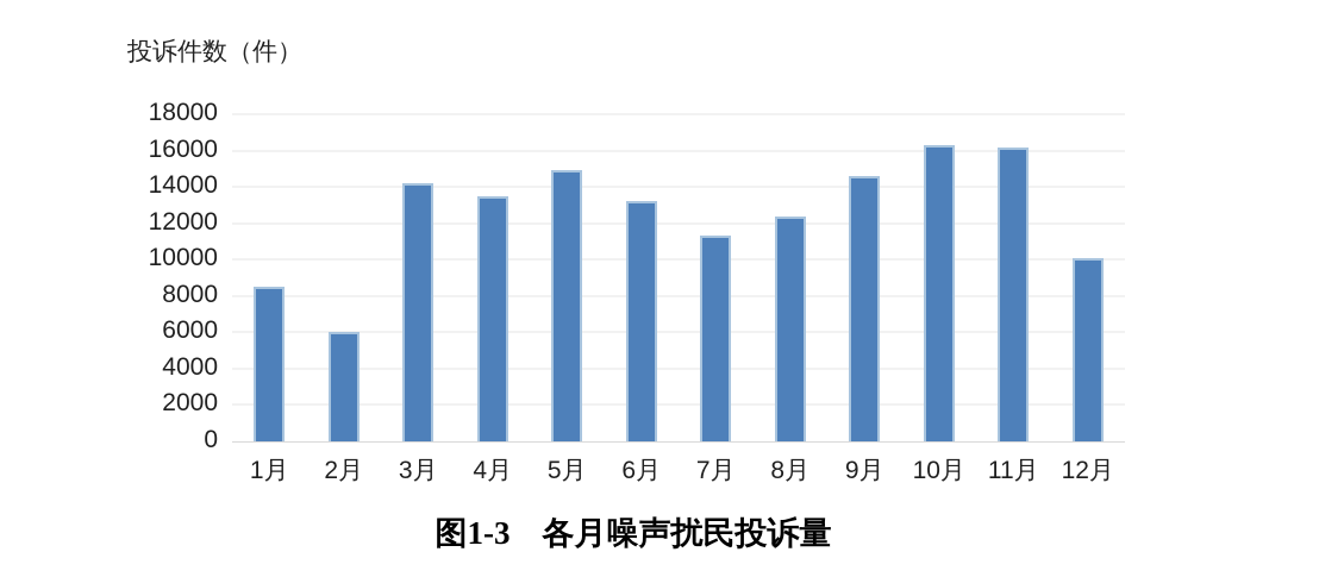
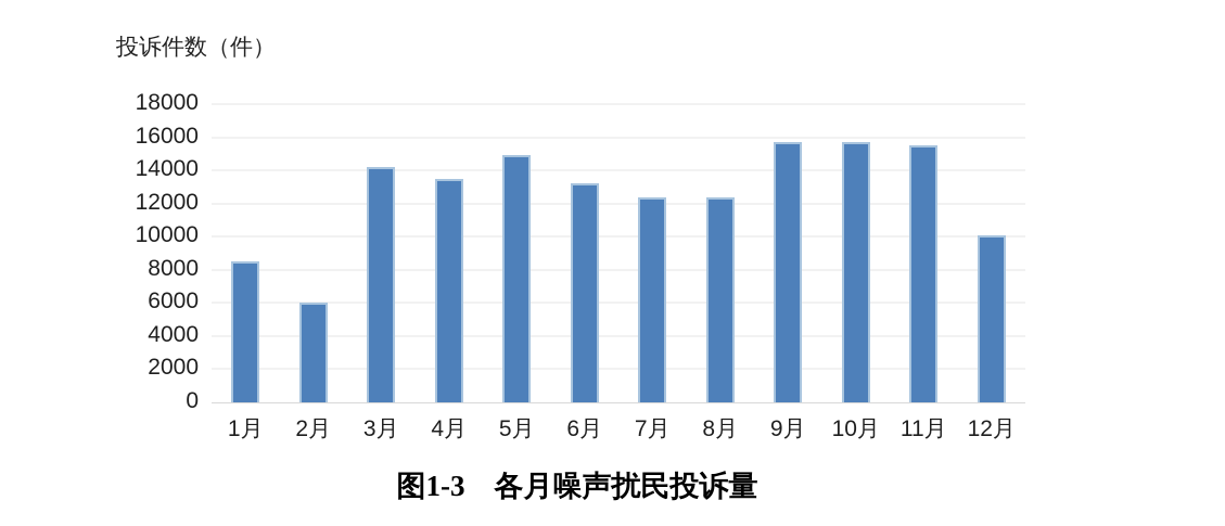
7月: 11300 -> 12400
9月: 14600 -> 15700
10月: 16300 -> 15700
11月: 16200 -> 15500
